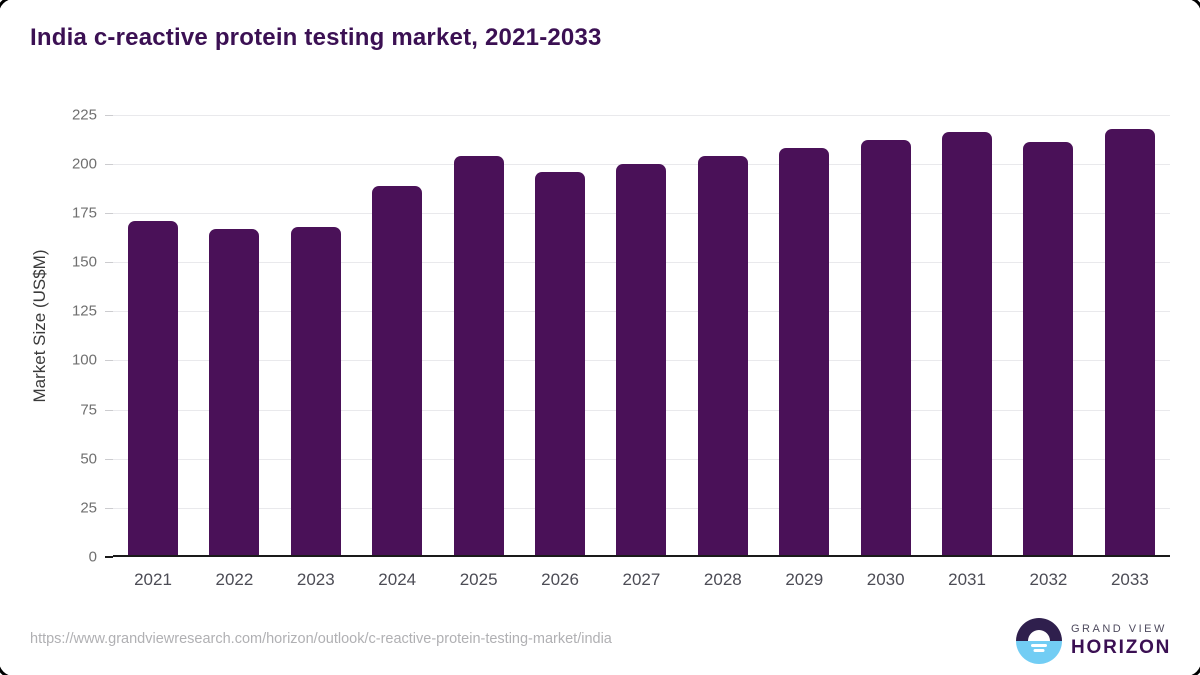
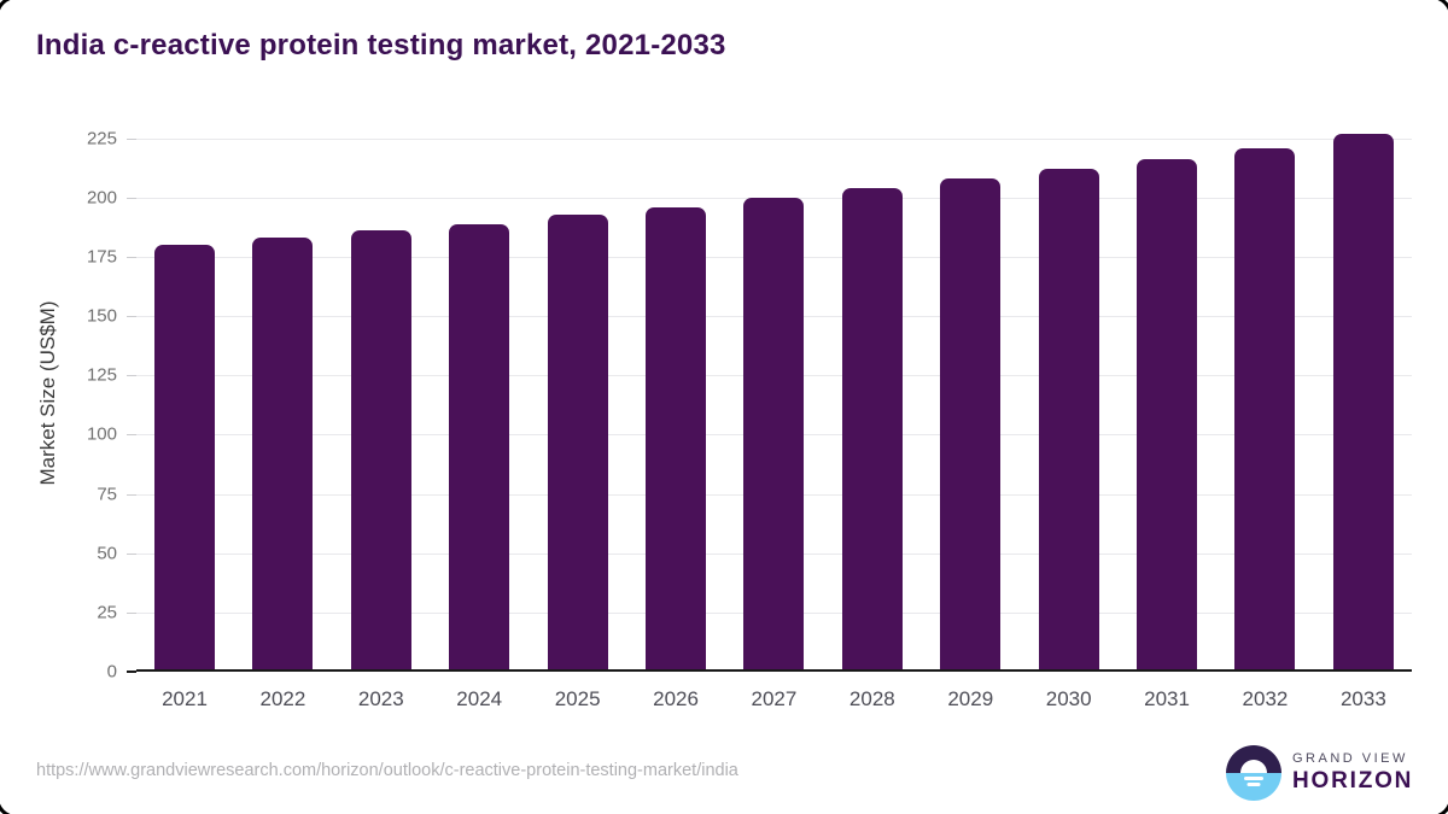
2021: 171 -> 180
2022: 167 -> 183
2023: 168 -> 186
2025: 204 -> 193
2032: 211 -> 221
2033: 218 -> 227
